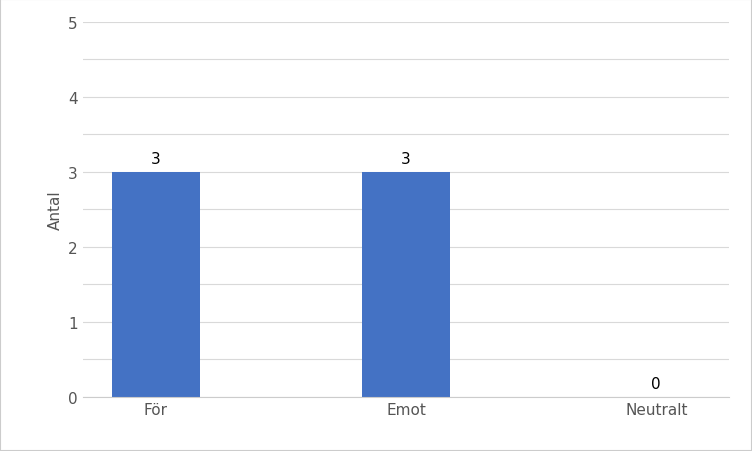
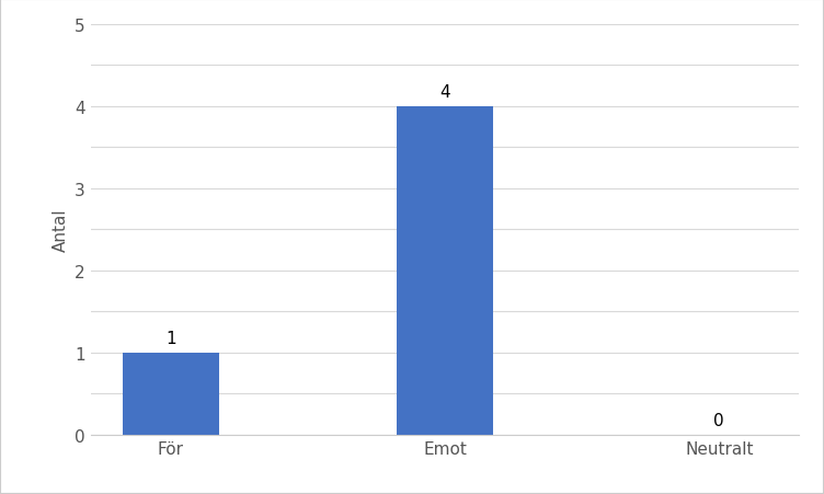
För: 3 -> 1
Emot: 3 -> 4
